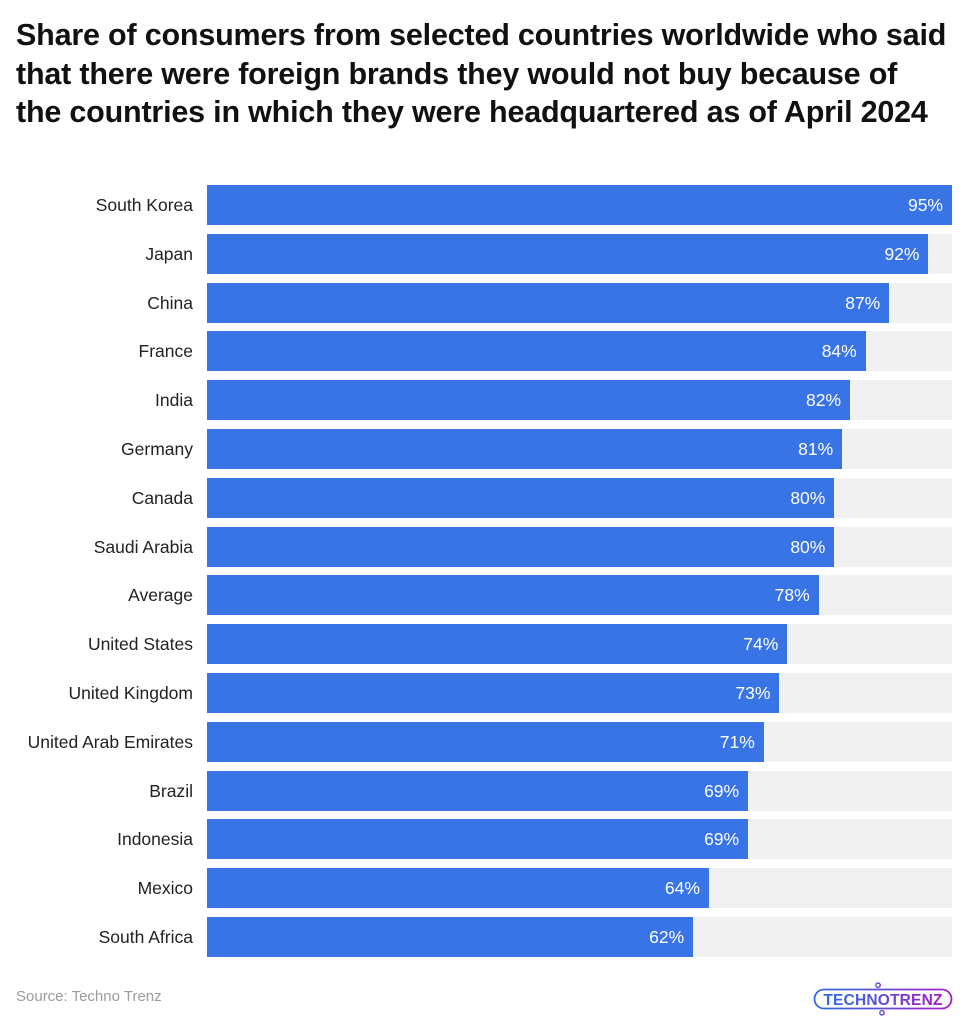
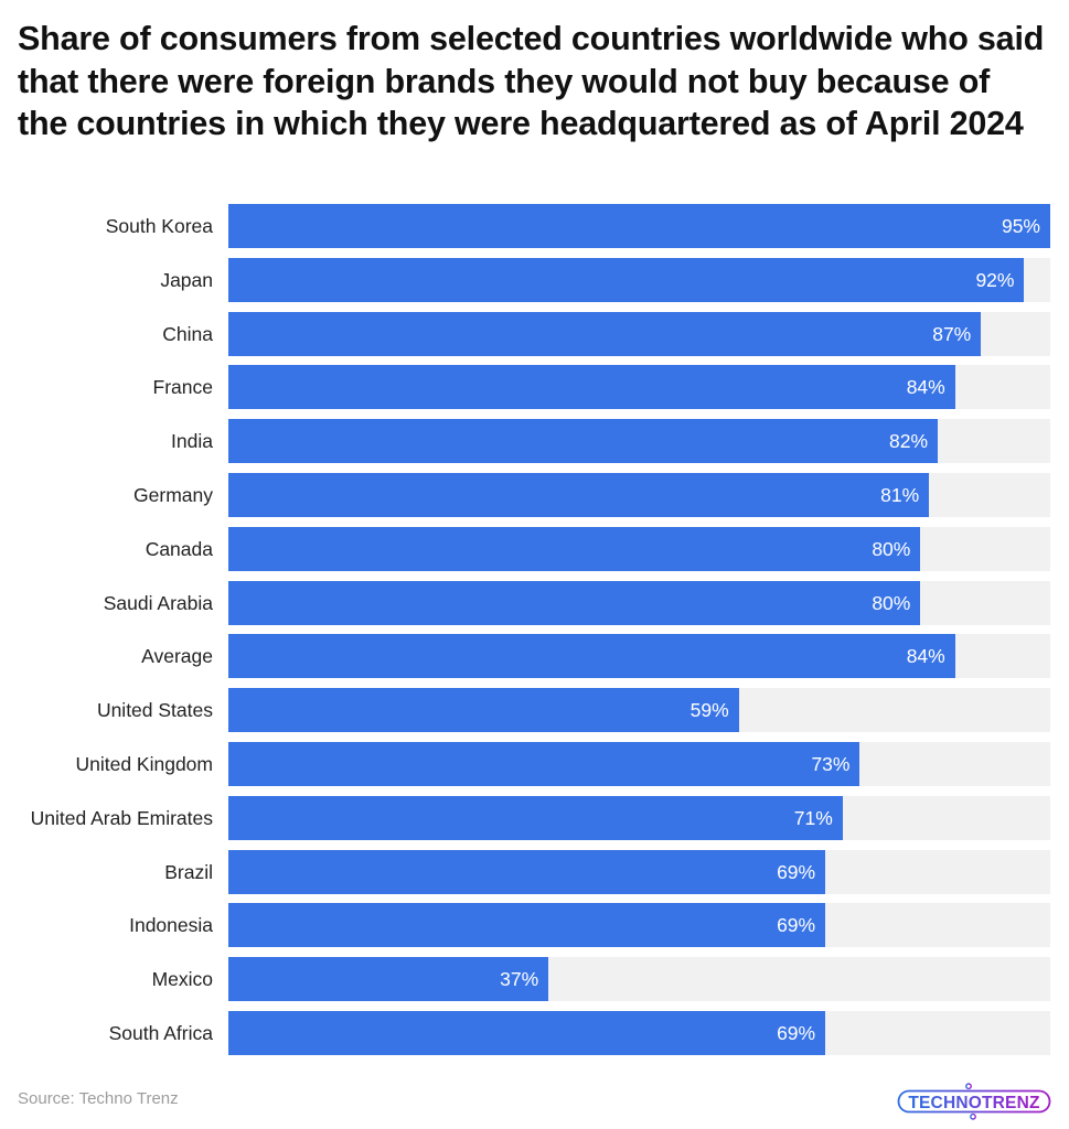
Average: 78% -> 84%
United States: 74% -> 59%
Mexico: 64% -> 37%
South Africa: 62% -> 69%
